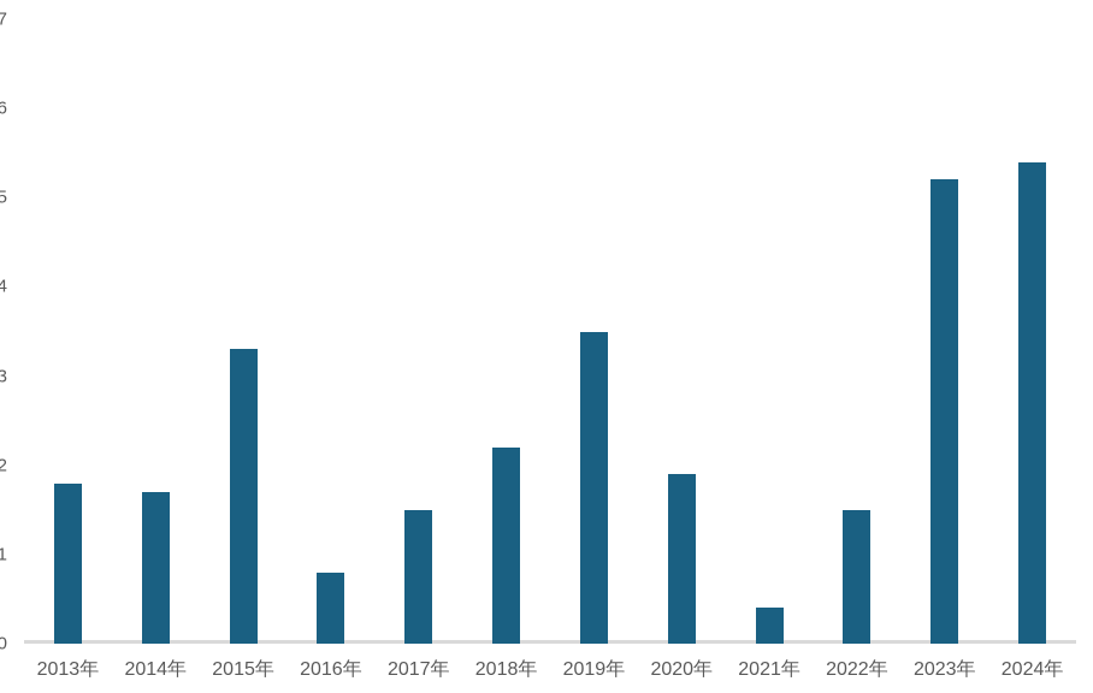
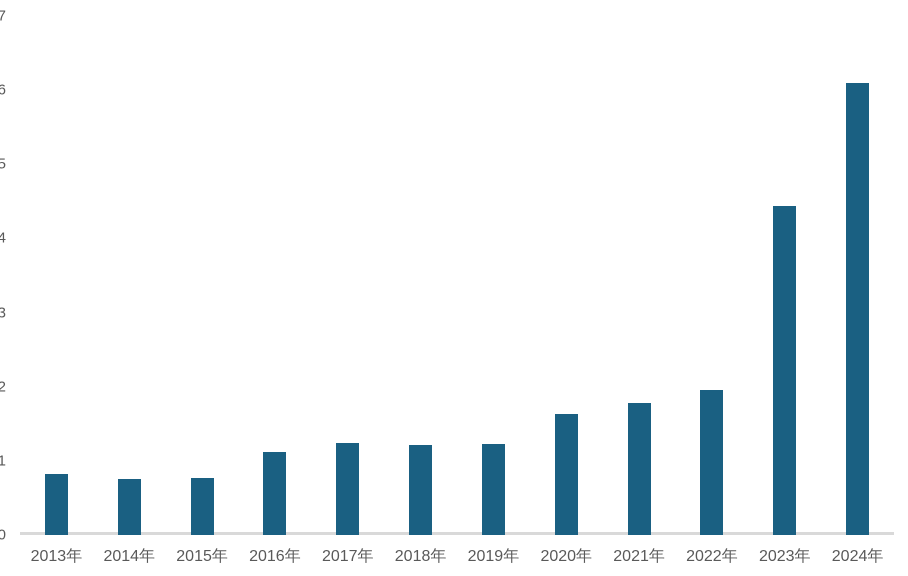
2013年: 1.8 -> 0.8
2014年: 1.7 -> 0.8
2015年: 3.3 -> 0.8
2016年: 0.8 -> 1.1
2017年: 1.5 -> 1.2
2018年: 2.2 -> 1.2
2019年: 3.5 -> 1.2
2020年: 1.9 -> 1.6
2021年: 0.4 -> 1.8
2022年: 1.5 -> 2.0
2023年: 5.2 -> 4.4
2024年: 5.4 -> 6.1
